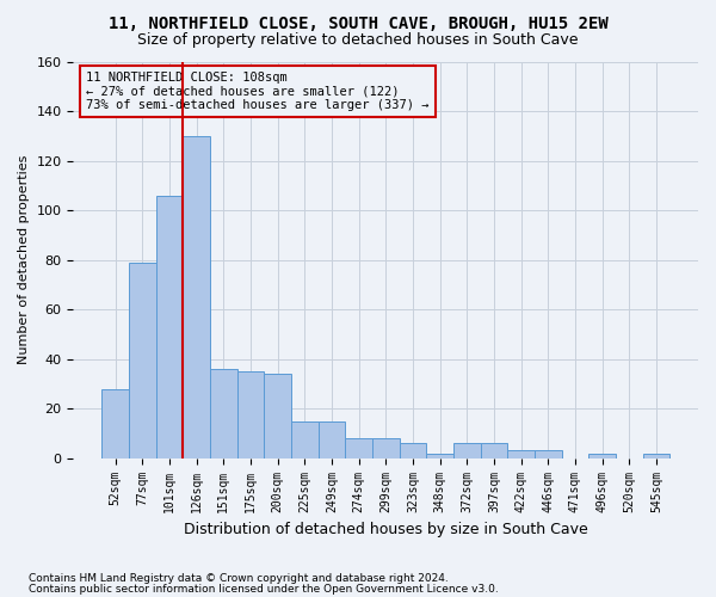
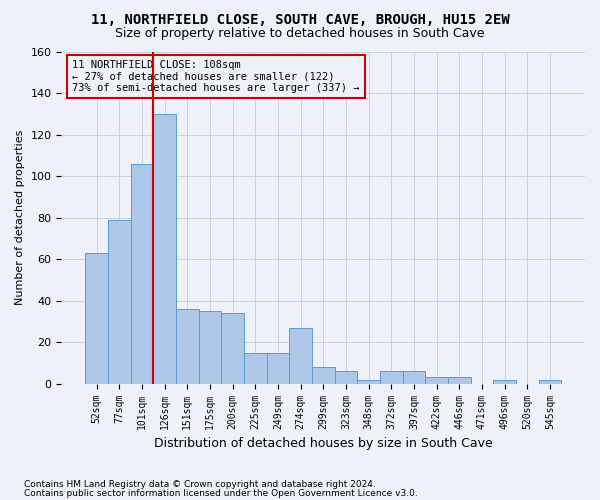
52sqm: 28 -> 63
274sqm: 8 -> 27
